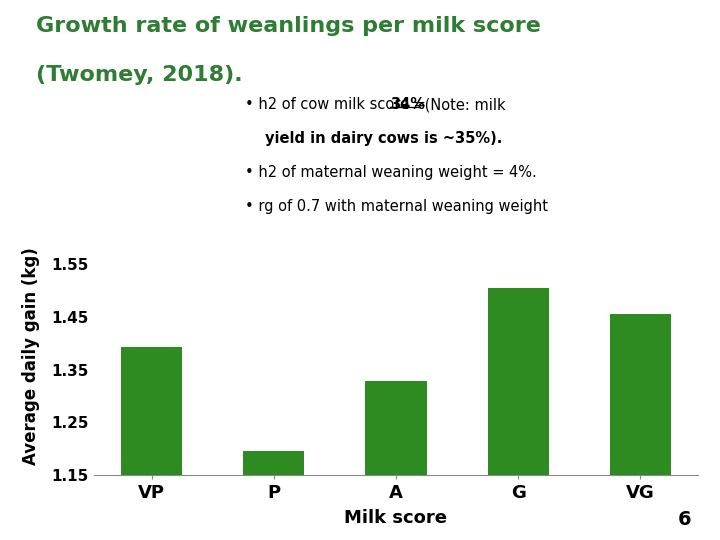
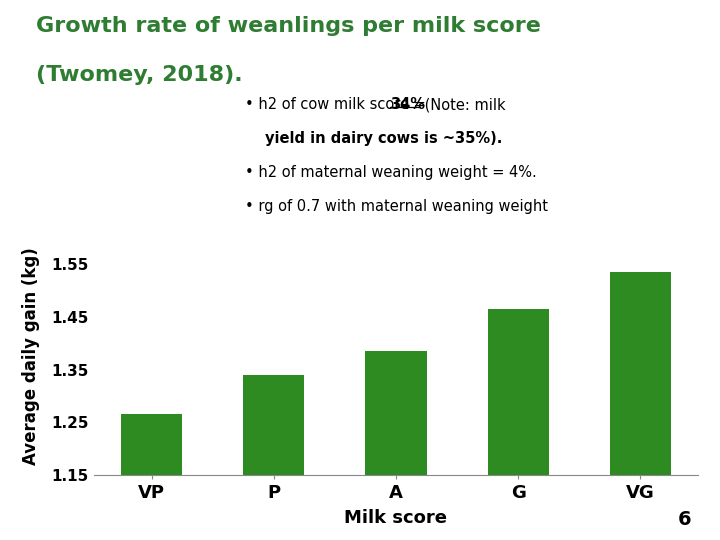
VP: 1.392 -> 1.265
P: 1.196 -> 1.340
A: 1.328 -> 1.385
G: 1.504 -> 1.465
VG: 1.456 -> 1.535
